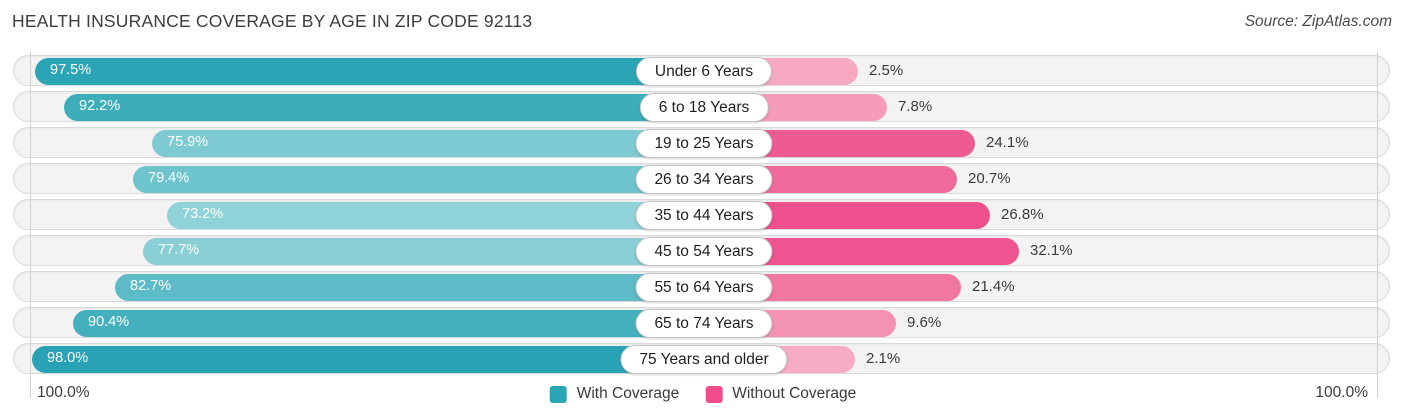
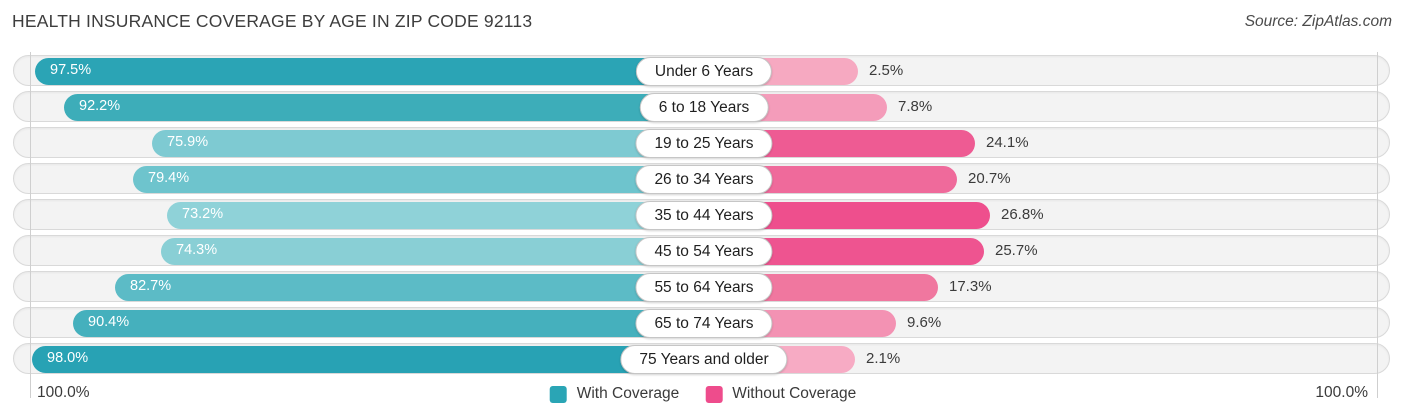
With Coverage/45 to 54 Years: 77.7% -> 74.3%
Without Coverage/45 to 54 Years: 32.1% -> 25.7%
Without Coverage/55 to 64 Years: 21.4% -> 17.3%
